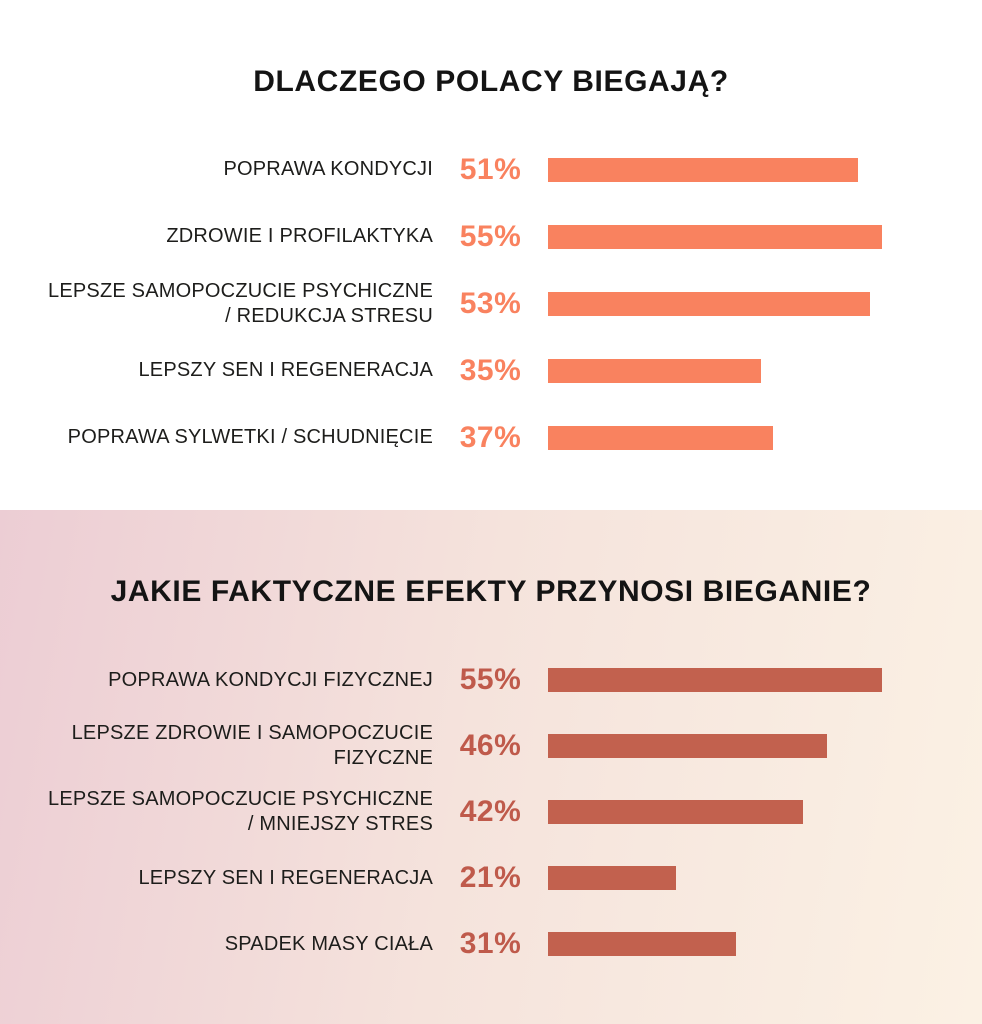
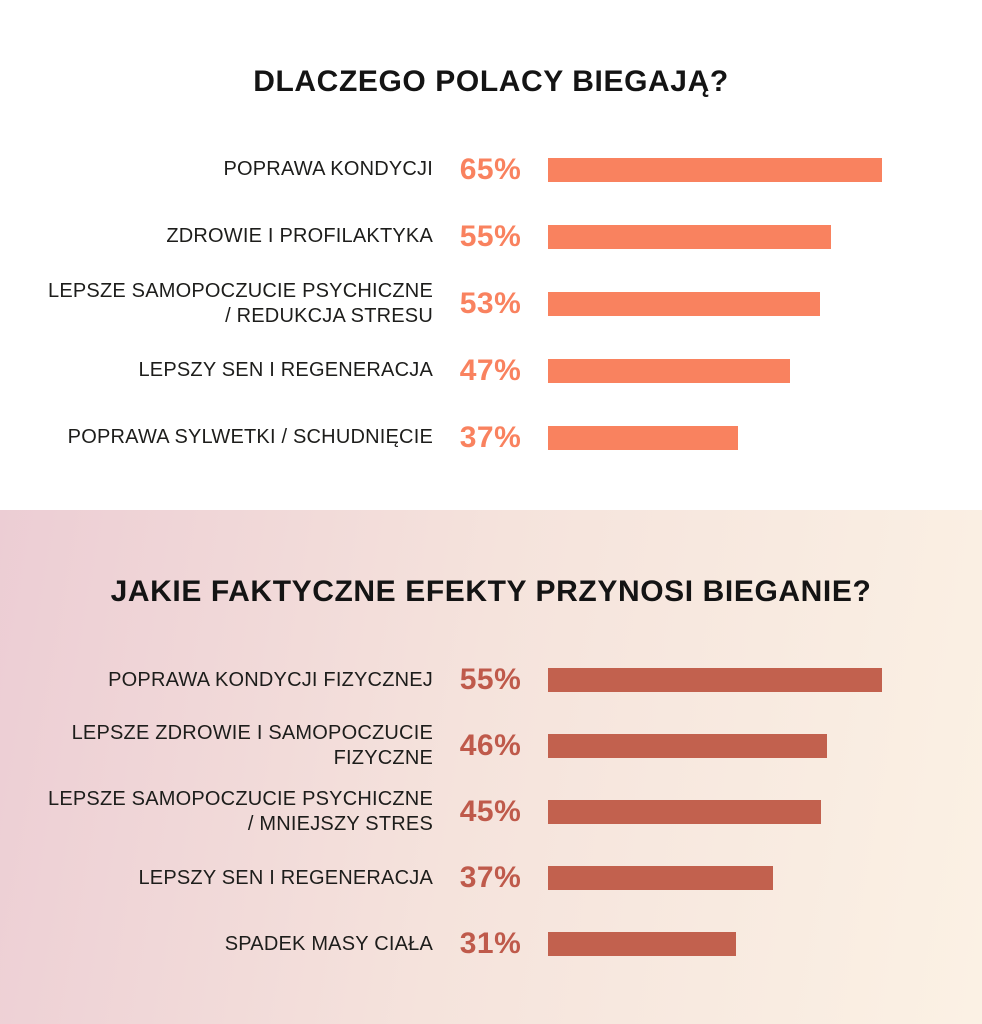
DLACZEGO POLACY BIEGAJĄ?/POPRAWA KONDYCJI: 51% -> 65%
DLACZEGO POLACY BIEGAJĄ?/LEPSZY SEN I REGENERACJA: 35% -> 47%
JAKIE FAKTYCZNE EFEKTY PRZYNOSI BIEGANIE?/LEPSZE SAMOPOCZUCIE PSYCHICZNE / MNIEJSZY STRES: 42% -> 45%
JAKIE FAKTYCZNE EFEKTY PRZYNOSI BIEGANIE?/LEPSZY SEN I REGENERACJA: 21% -> 37%
